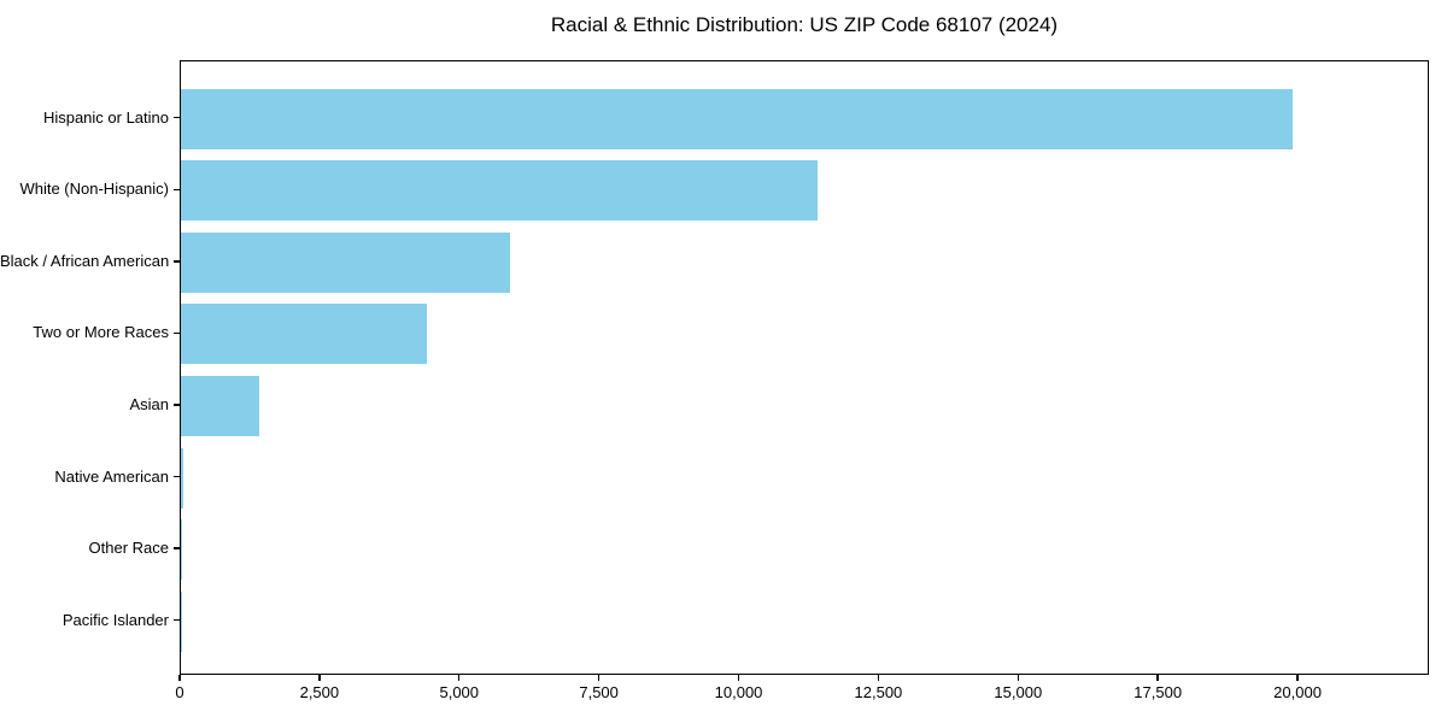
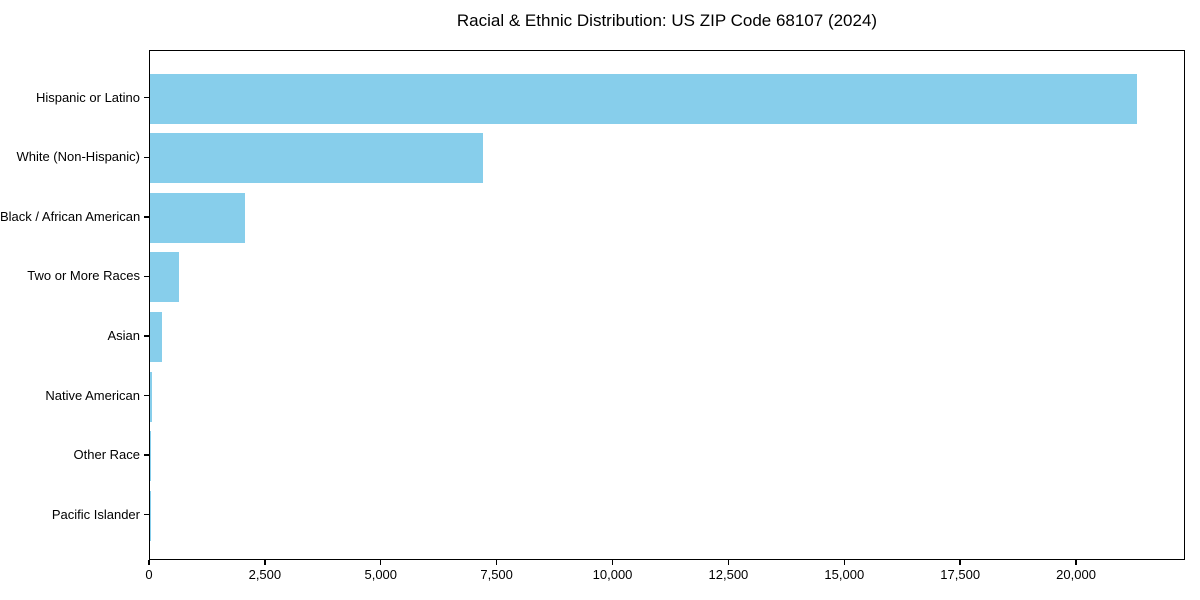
Hispanic or Latino: 19900 -> 21300
White (Non-Hispanic): 11400 -> 7200
Black / African American: 5900 -> 2000
Two or More Races: 4400 -> 600
Asian: 1400 -> 300
